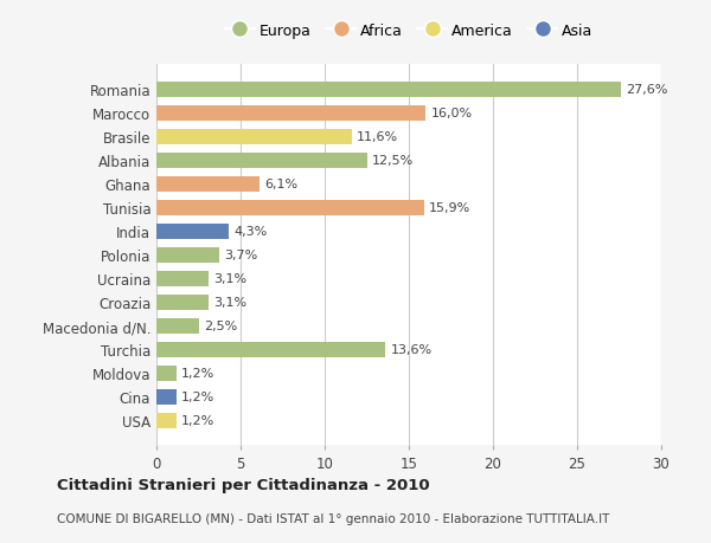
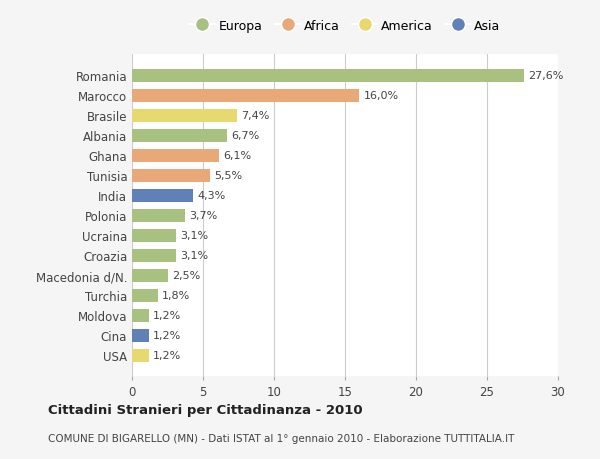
Brasile: 11,6% -> 7,4%
Albania: 12,5% -> 6,7%
Tunisia: 15,9% -> 5,5%
Turchia: 13,6% -> 1,8%
